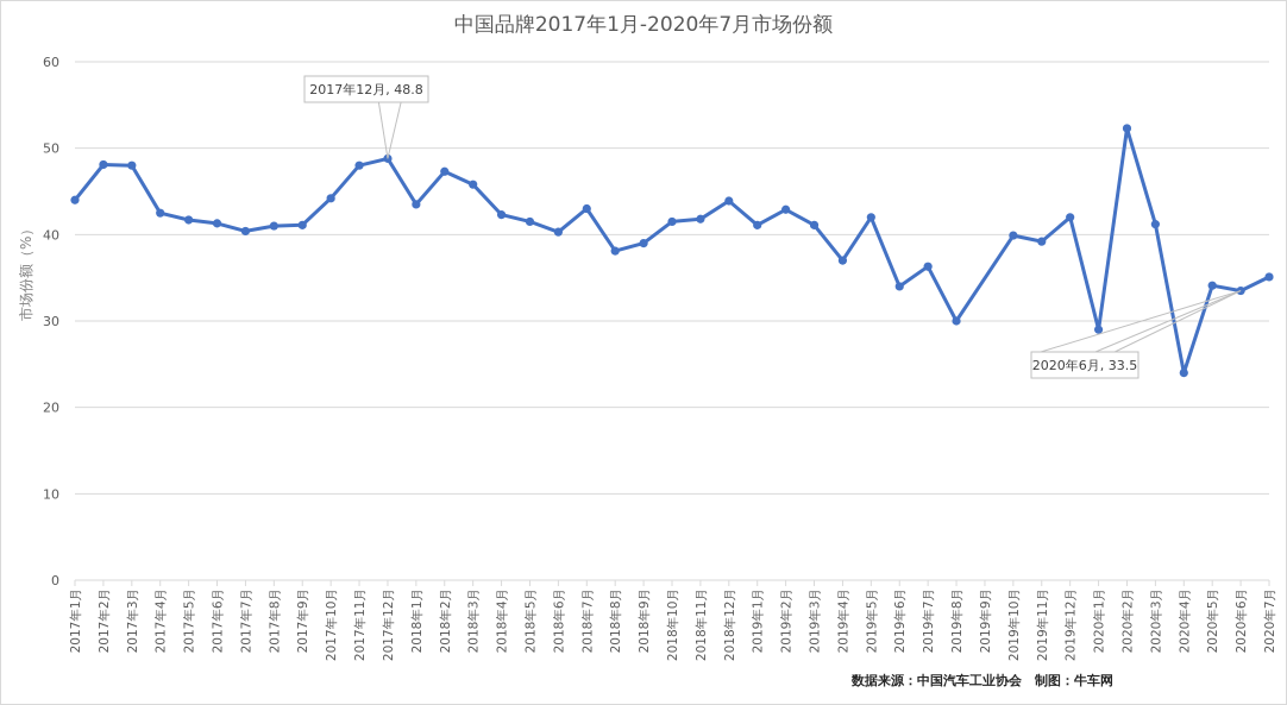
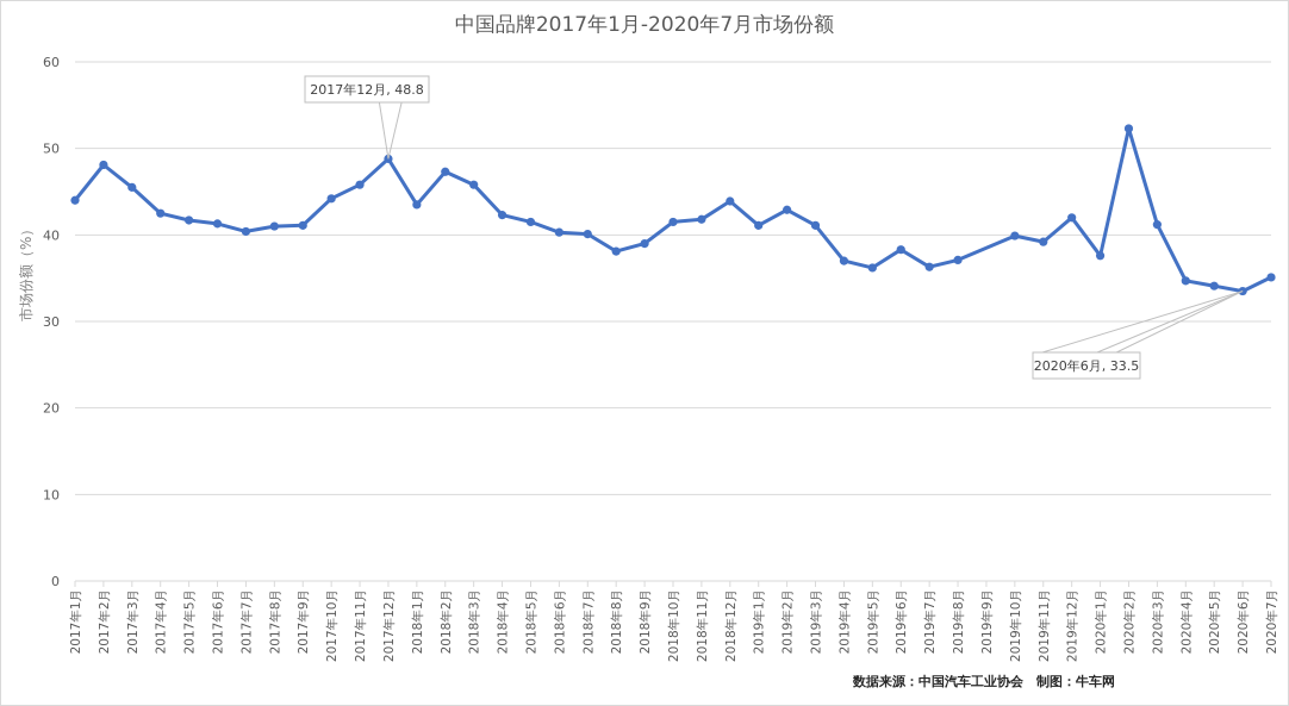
2017年3月: 48 -> 46
2017年11月: 48 -> 46
2018年7月: 43 -> 40
2019年5月: 42 -> 36
2019年6月: 34 -> 38
2019年8月: 30 -> 37
2020年1月: 29 -> 38
2020年4月: 24 -> 35
